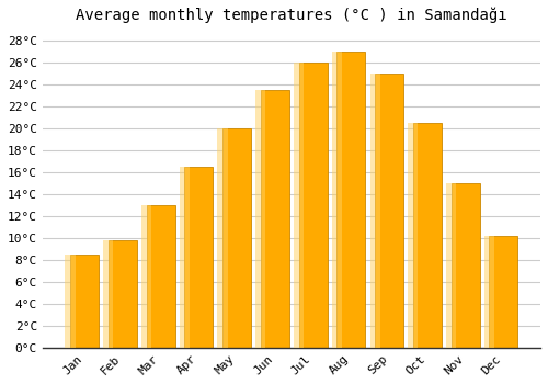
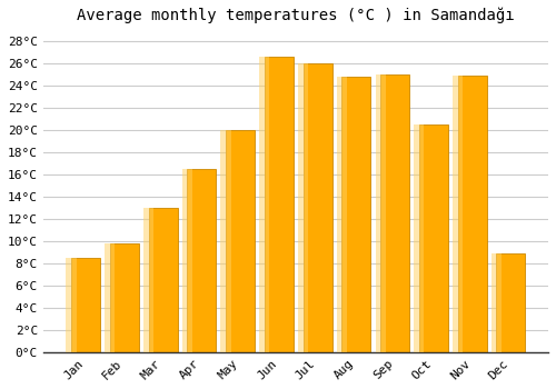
Jun: 23.5°C -> 26.6°C
Aug: 27.0°C -> 24.8°C
Nov: 15.0°C -> 24.9°C
Dec: 10.2°C -> 8.9°C
